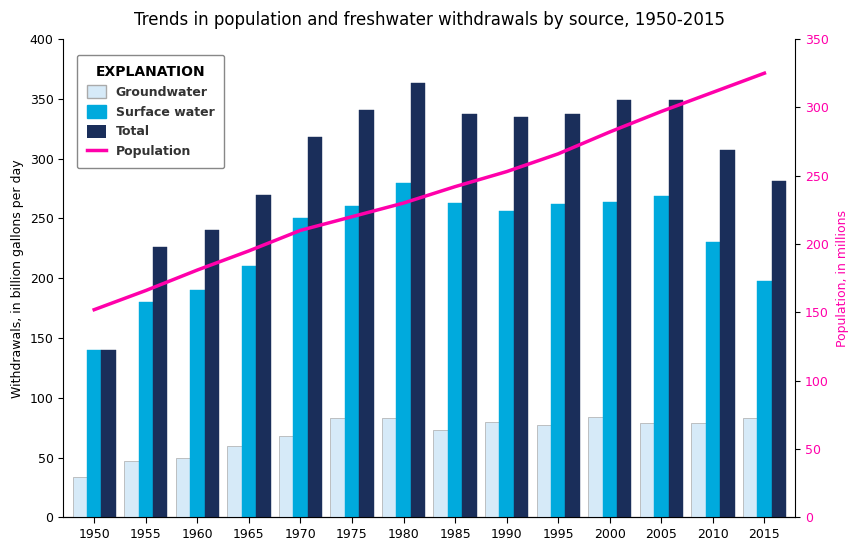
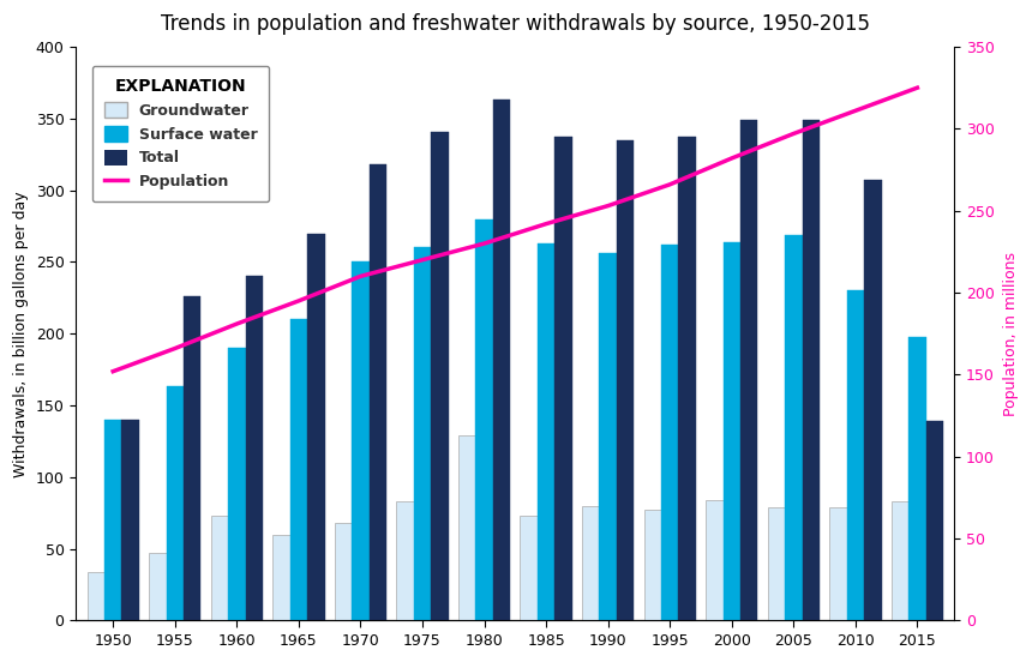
Surface water/1955: 180 -> 163
Groundwater/1960: 50 -> 73
Groundwater/1980: 83 -> 129
Total/2015: 281 -> 139
